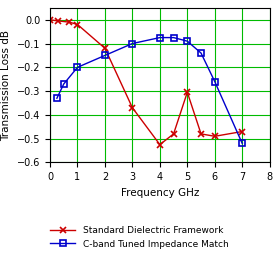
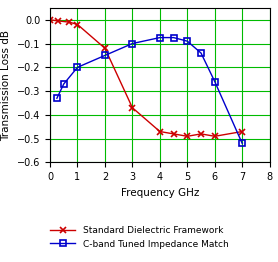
Standard Dielectric Framework/4: -0.525 -> -0.470
Standard Dielectric Framework/5: -0.305 -> -0.490
